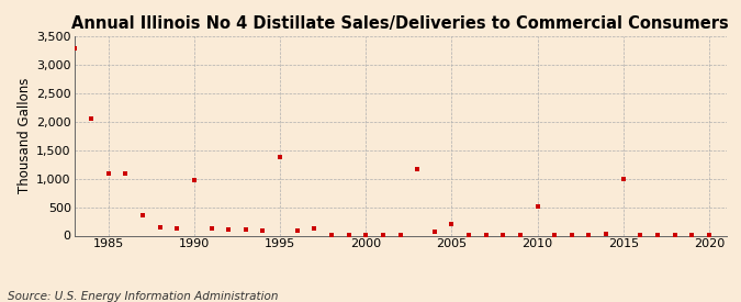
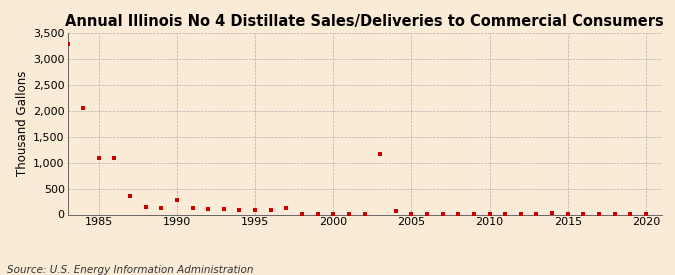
1990: 980 -> 270
1995: 1,380 -> 80
2005: 200 -> 10
2010: 520 -> 0
2015: 1,000 -> 0
